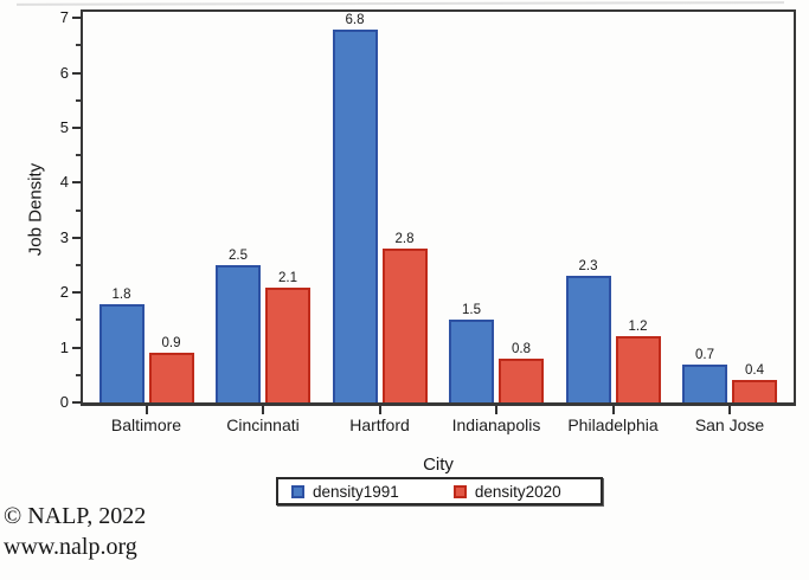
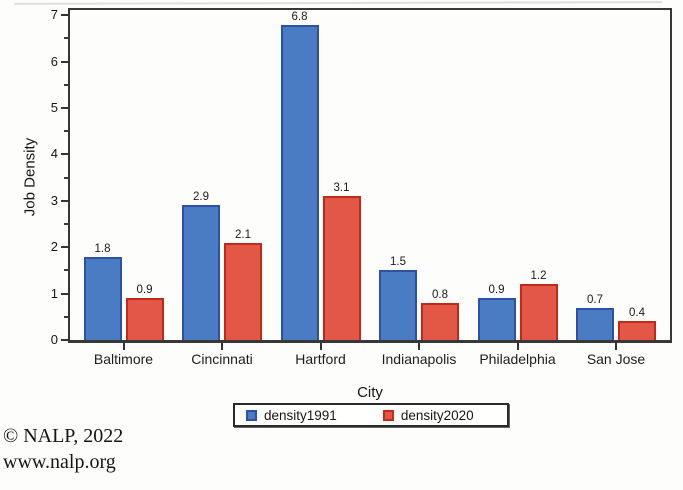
density1991/Cincinnati: 2.5 -> 2.9
density2020/Hartford: 2.8 -> 3.1
density1991/Philadelphia: 2.3 -> 0.9
